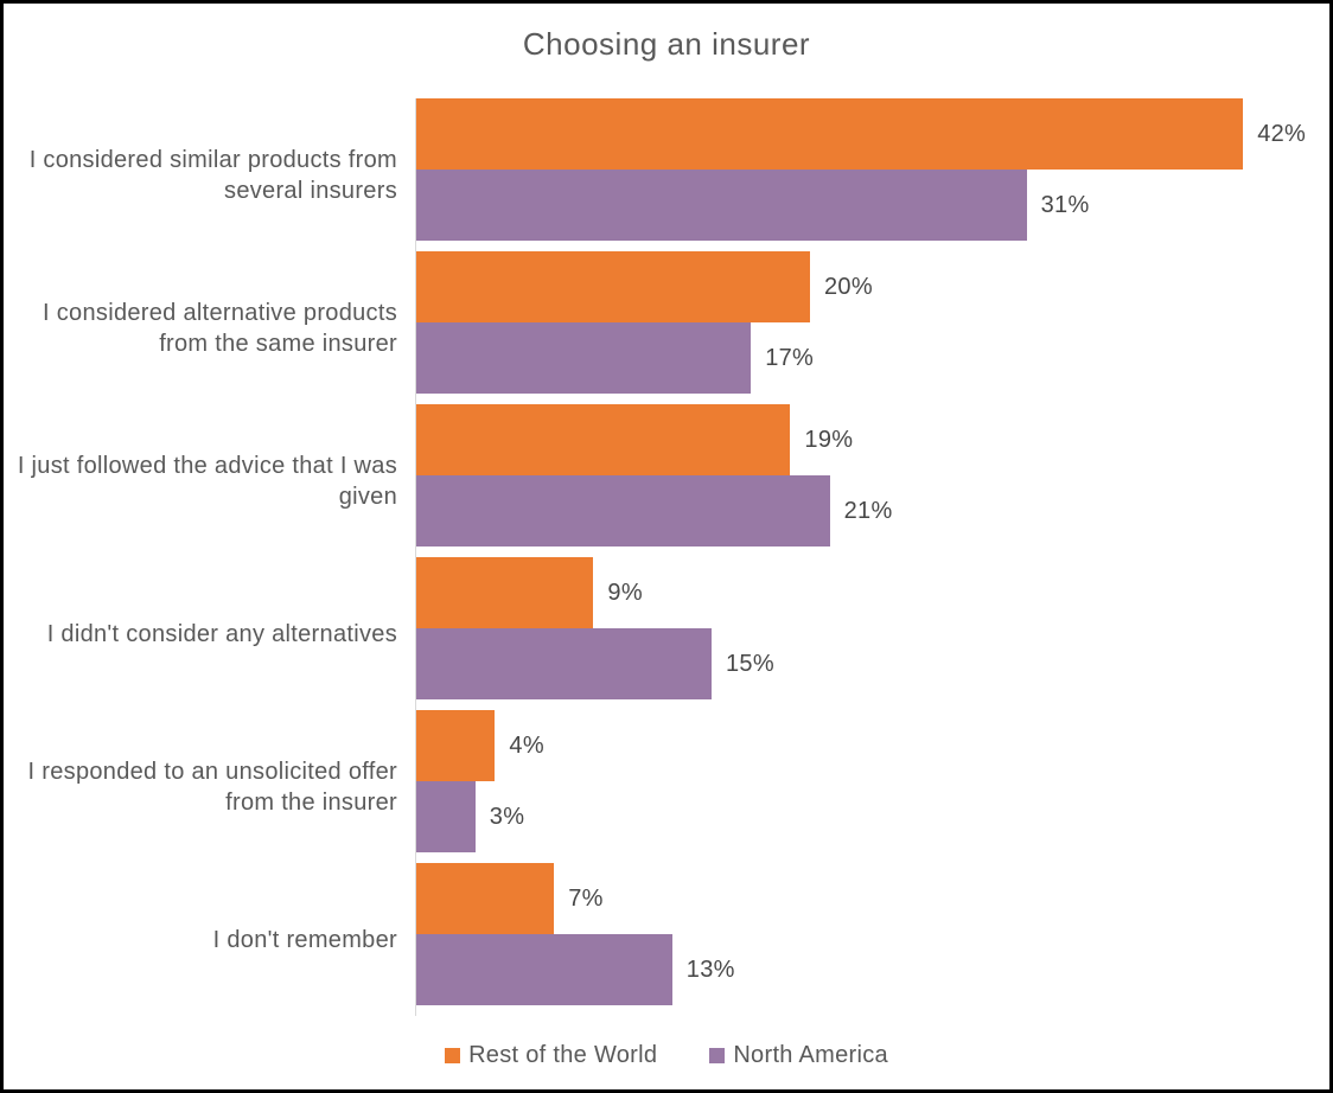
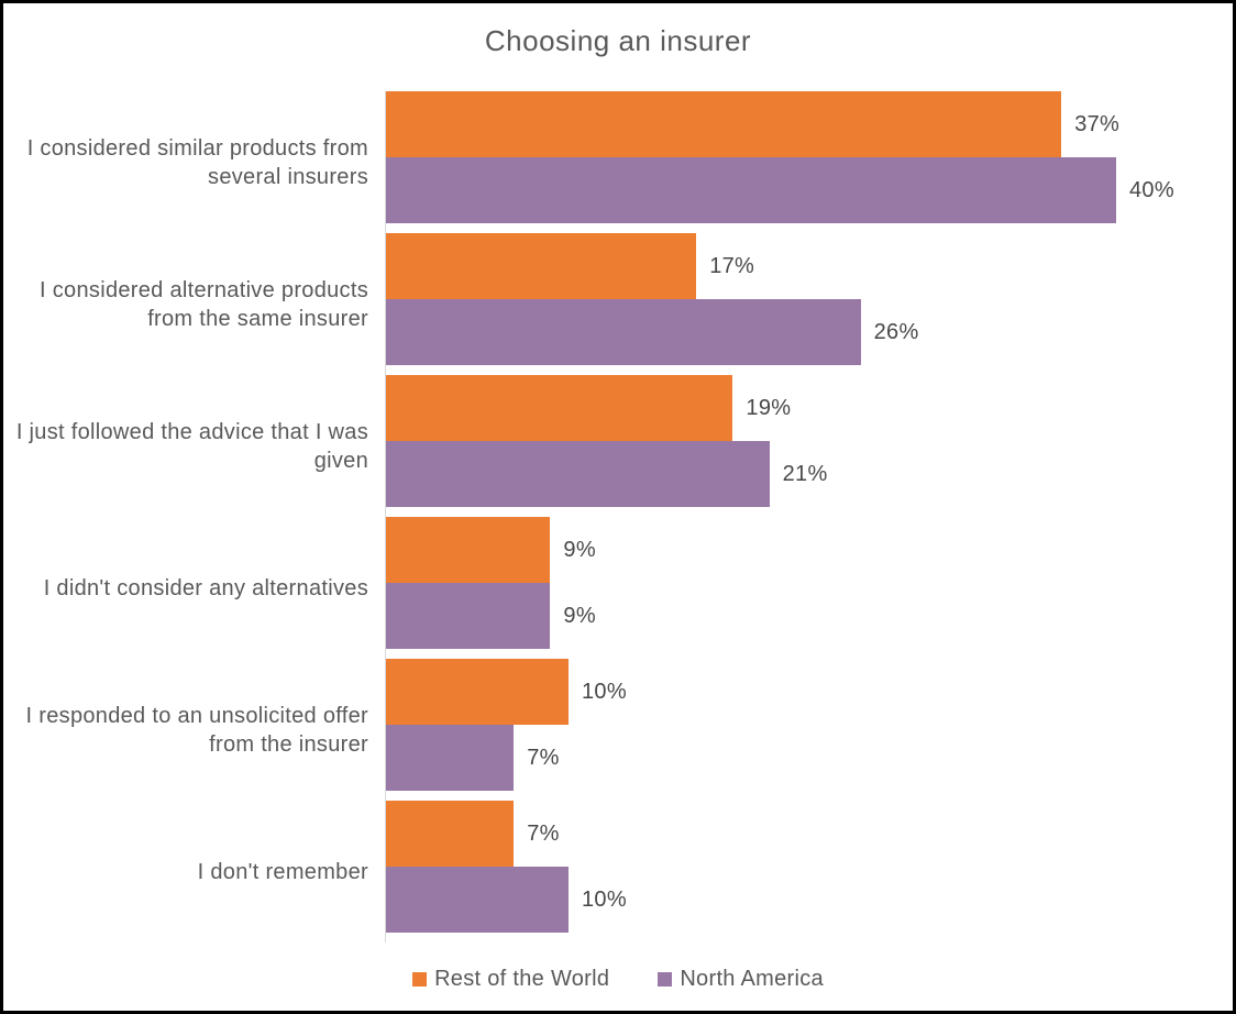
Rest of the World/I considered similar products from several insurers: 42% -> 37%
North America/I considered similar products from several insurers: 31% -> 40%
Rest of the World/I considered alternative products from the same insurer: 20% -> 17%
North America/I considered alternative products from the same insurer: 17% -> 26%
North America/I didn't consider any alternatives: 15% -> 9%
Rest of the World/I responded to an unsolicited offer from the insurer: 4% -> 10%
North America/I responded to an unsolicited offer from the insurer: 3% -> 7%
North America/I don't remember: 13% -> 10%
